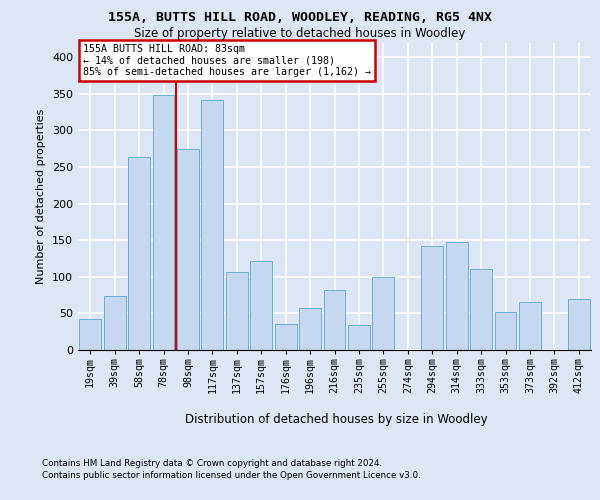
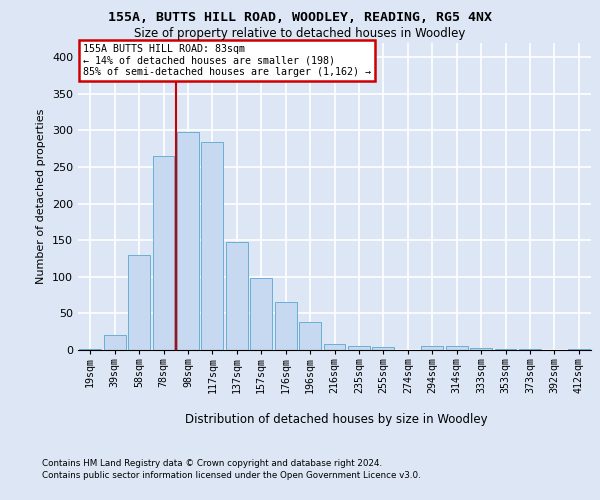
19sqm: 42 -> 2
39sqm: 74 -> 20
58sqm: 264 -> 130
78sqm: 348 -> 265
98sqm: 274 -> 298
117sqm: 342 -> 284
137sqm: 106 -> 147
157sqm: 122 -> 98
176sqm: 36 -> 65
196sqm: 58 -> 38
216sqm: 82 -> 8
235sqm: 34 -> 6
255sqm: 100 -> 4
294sqm: 142 -> 5
314sqm: 148 -> 5
333sqm: 110 -> 3
353sqm: 52 -> 2
373sqm: 66 -> 1
412sqm: 70 -> 1
